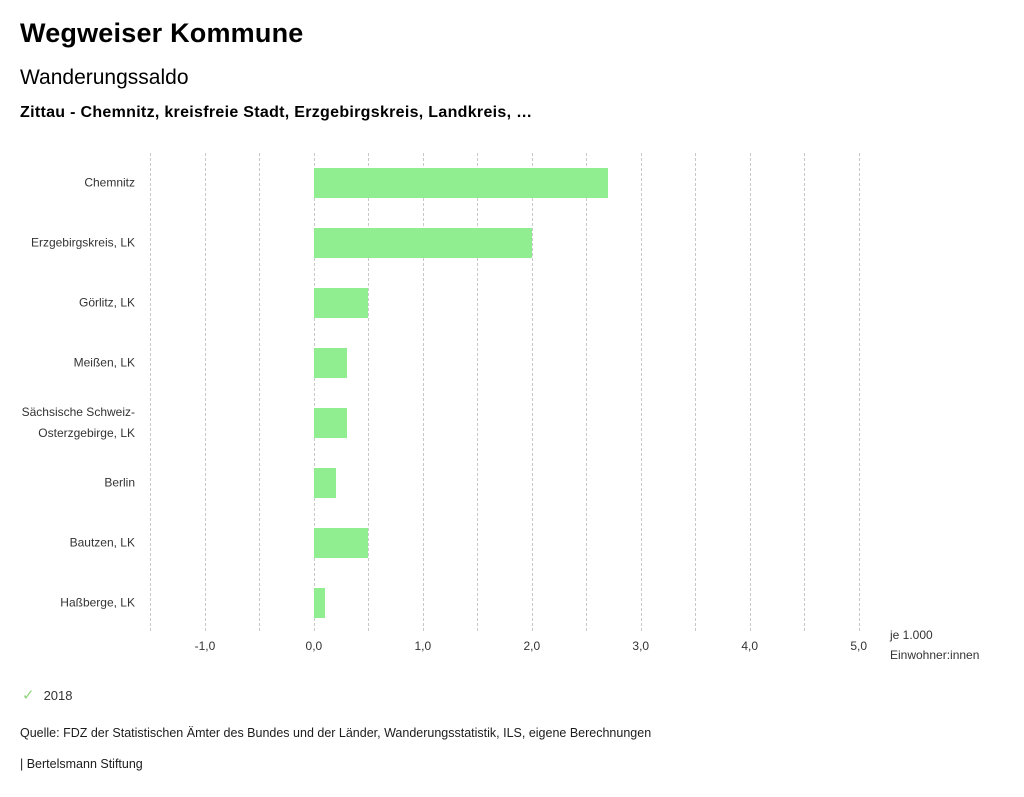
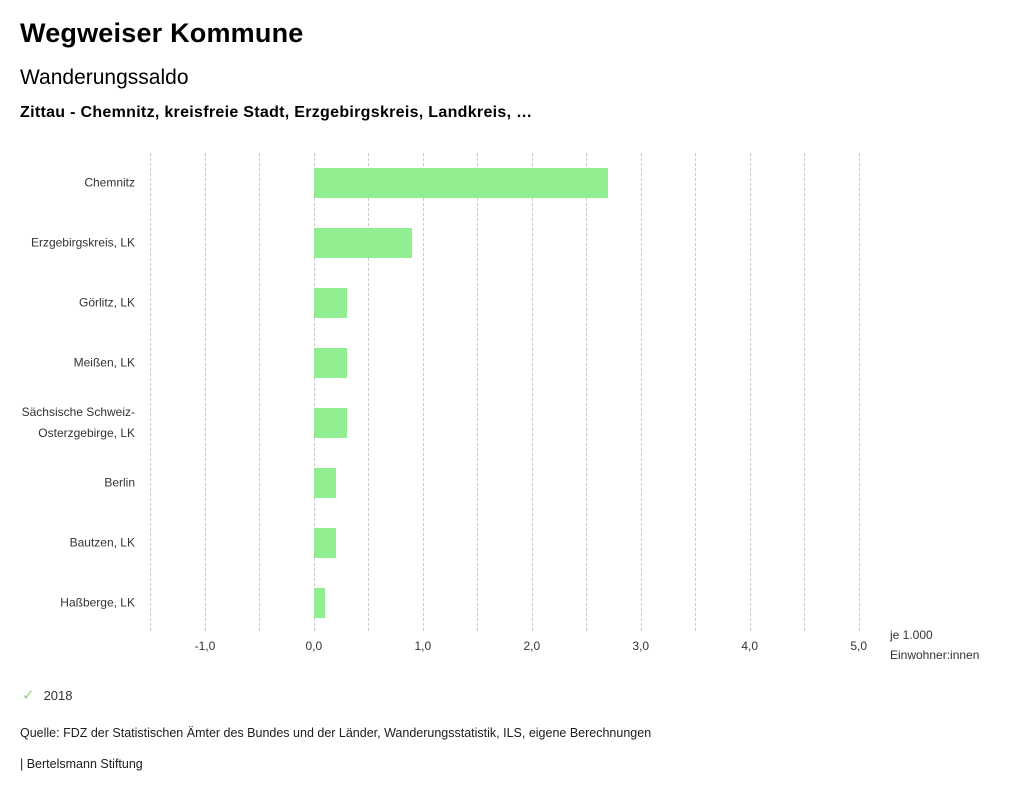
Erzgebirgskreis, LK: 2,0 -> 0,9
Görlitz, LK: 0,5 -> 0,3
Bautzen, LK: 0,5 -> 0,2
